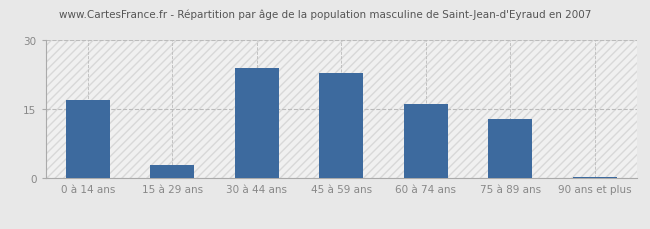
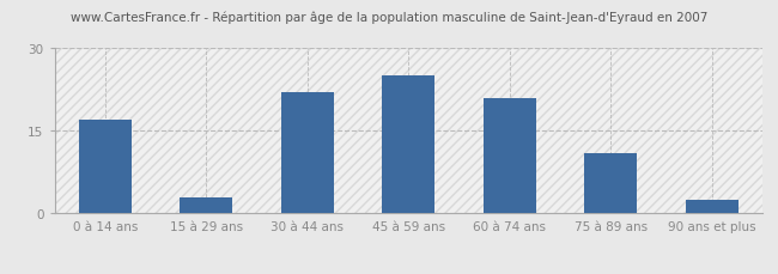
30 à 44 ans: 24.0 -> 22.0
45 à 59 ans: 23.0 -> 25.0
60 à 74 ans: 16.2 -> 21.0
75 à 89 ans: 13.0 -> 11.0
90 ans et plus: 0.4 -> 2.5
